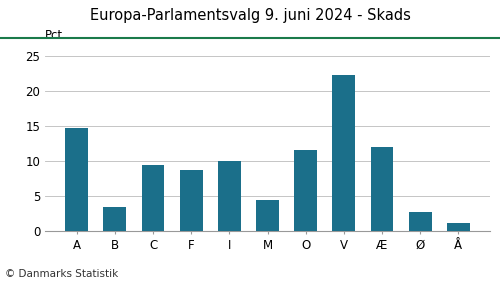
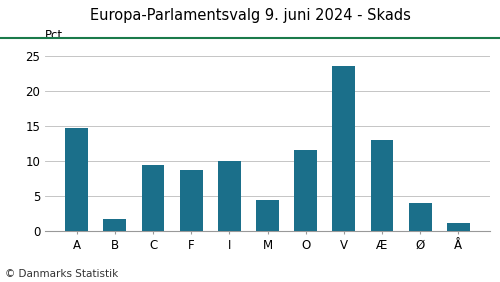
B: 3.5 -> 1.8
V: 22.3 -> 23.6
Æ: 12.1 -> 13.0
Ø: 2.7 -> 4.0
